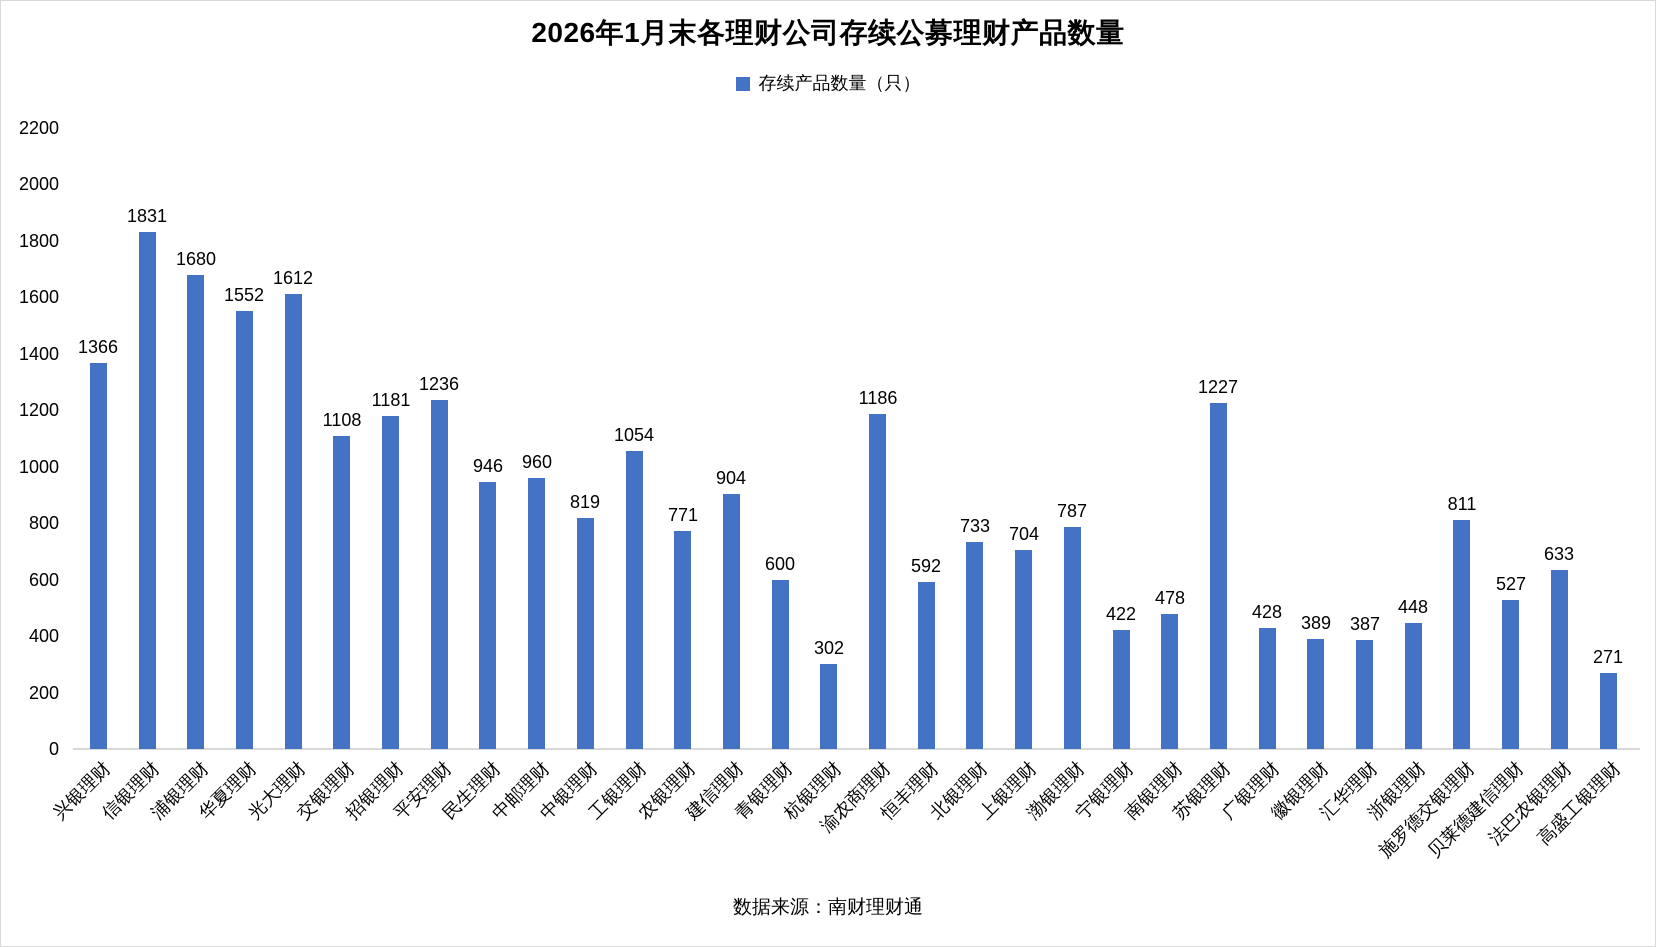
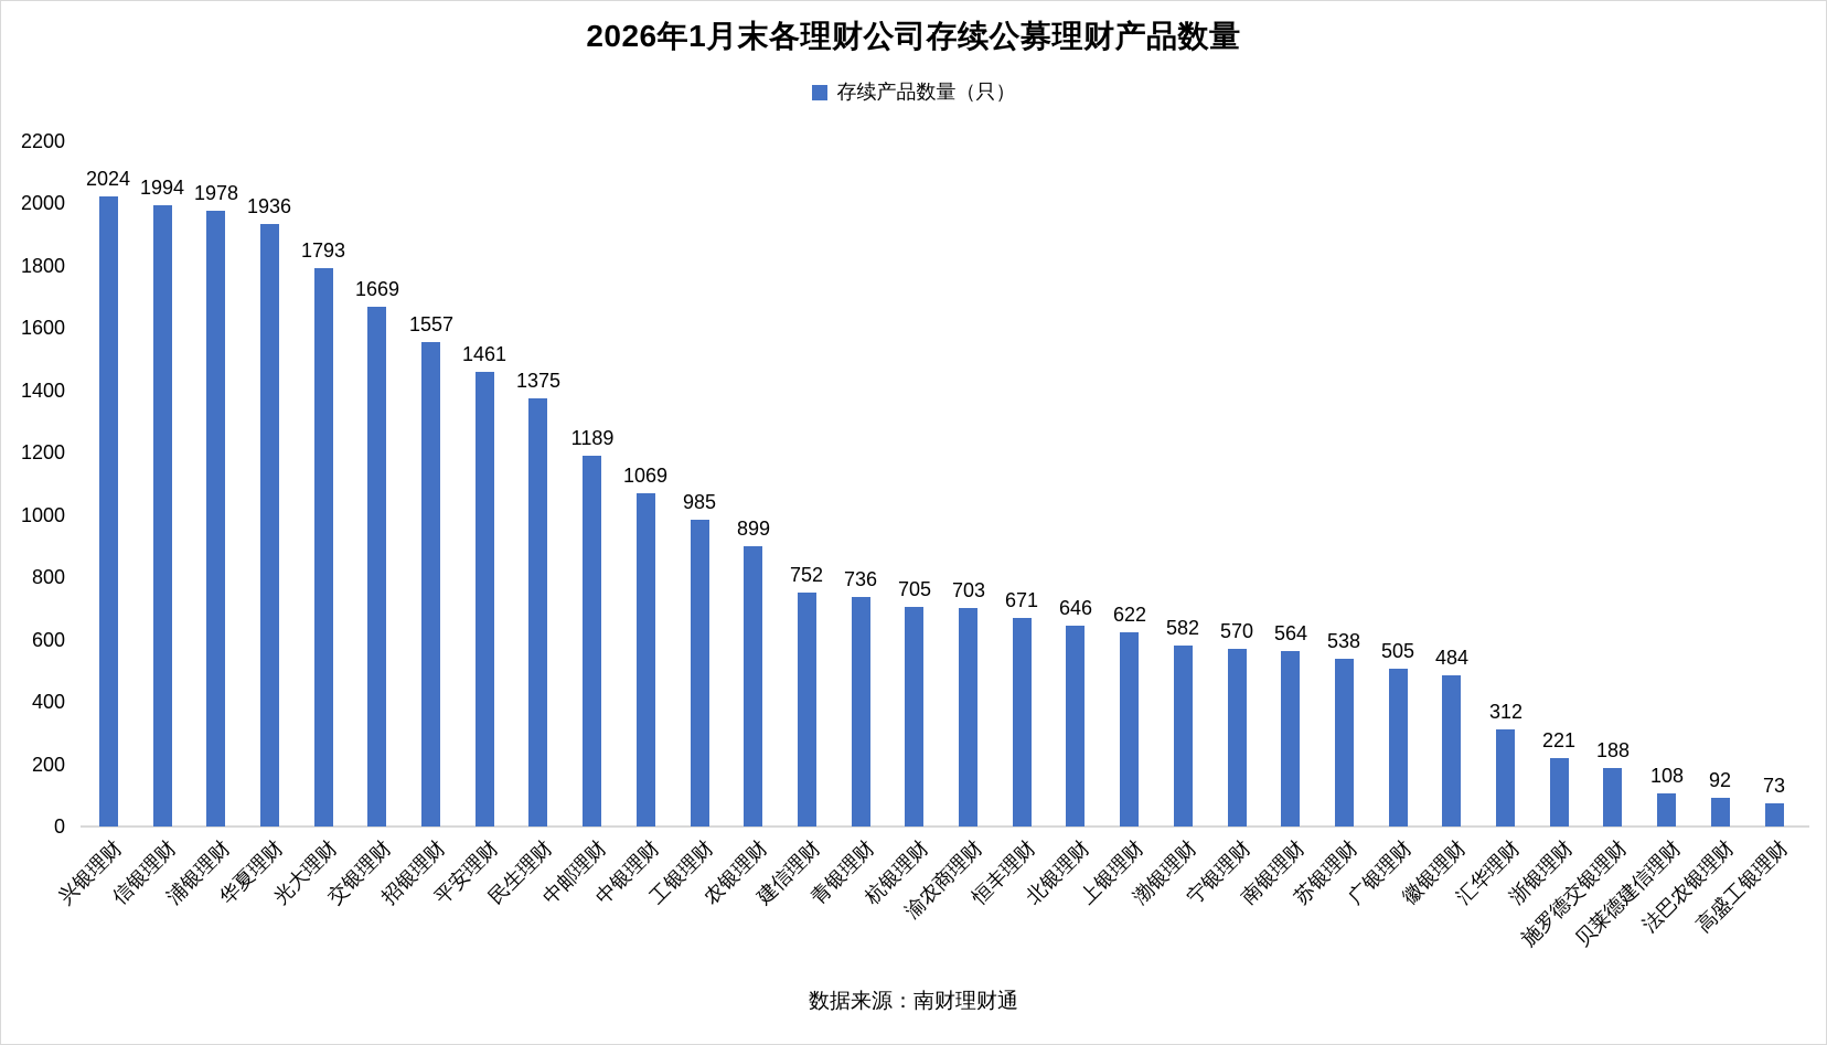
兴银理财: 1366 -> 2024
信银理财: 1831 -> 1994
浦银理财: 1680 -> 1978
华夏理财: 1552 -> 1936
光大理财: 1612 -> 1793
交银理财: 1108 -> 1669
招银理财: 1181 -> 1557
平安理财: 1236 -> 1461
民生理财: 946 -> 1375
中邮理财: 960 -> 1189
中银理财: 819 -> 1069
工银理财: 1054 -> 985
农银理财: 771 -> 899
建信理财: 904 -> 752
青银理财: 600 -> 736
杭银理财: 302 -> 705
渝农商理财: 1186 -> 703
恒丰理财: 592 -> 671
北银理财: 733 -> 646
上银理财: 704 -> 622
渤银理财: 787 -> 582
宁银理财: 422 -> 570
南银理财: 478 -> 564
苏银理财: 1227 -> 538
广银理财: 428 -> 505
徽银理财: 389 -> 484
汇华理财: 387 -> 312
浙银理财: 448 -> 221
施罗德交银理财: 811 -> 188
贝莱德建信理财: 527 -> 108
法巴农银理财: 633 -> 92
高盛工银理财: 271 -> 73
